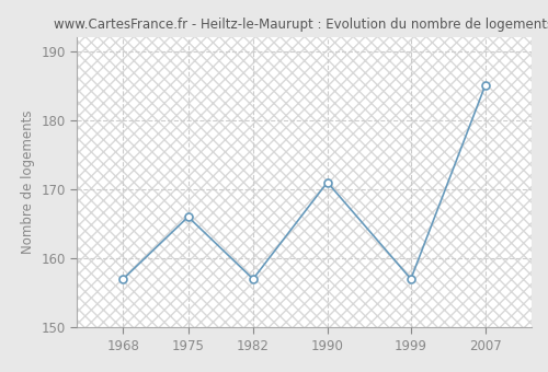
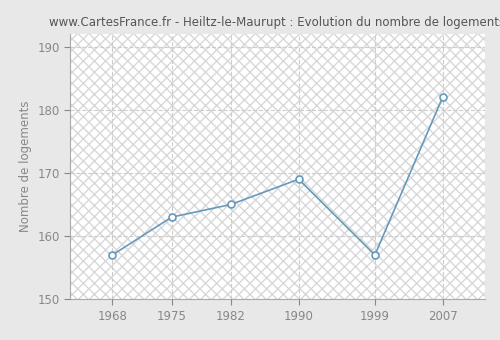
1975: 166 -> 163
1982: 157 -> 165
1990: 171 -> 169
2007: 185 -> 182
